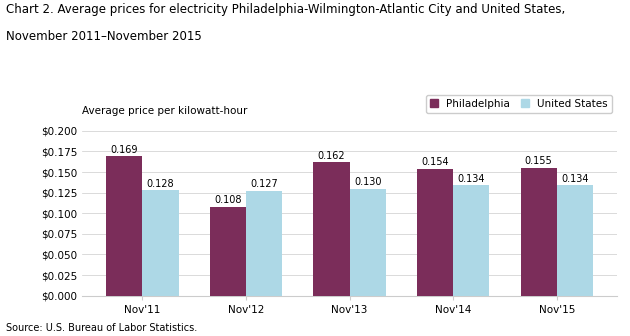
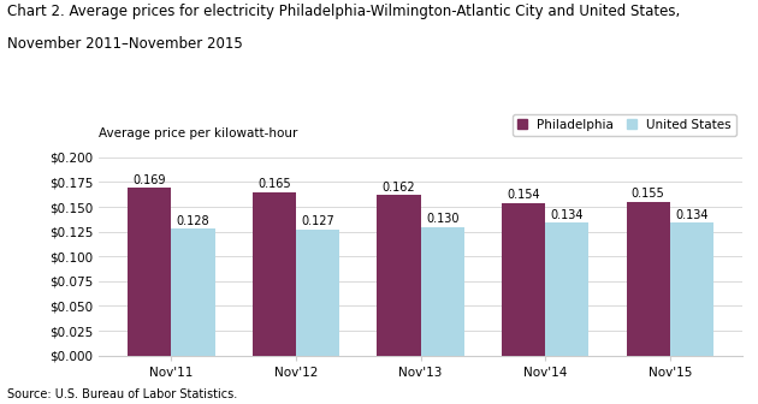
Philadelphia/Nov'12: 0.108 -> 0.165
